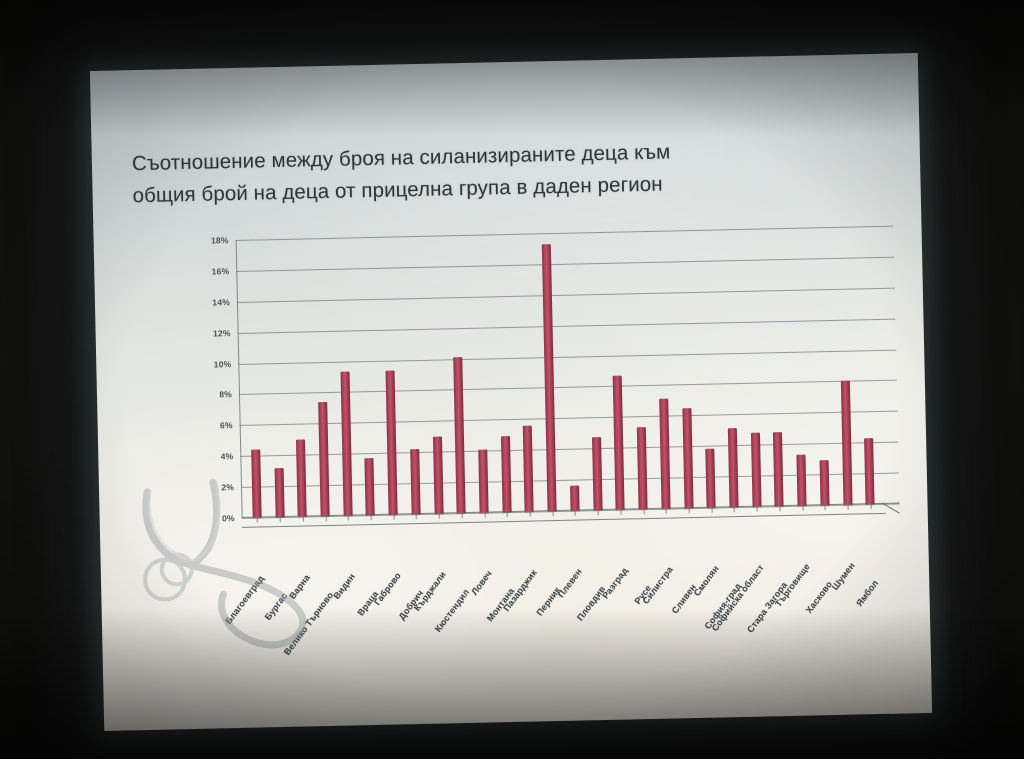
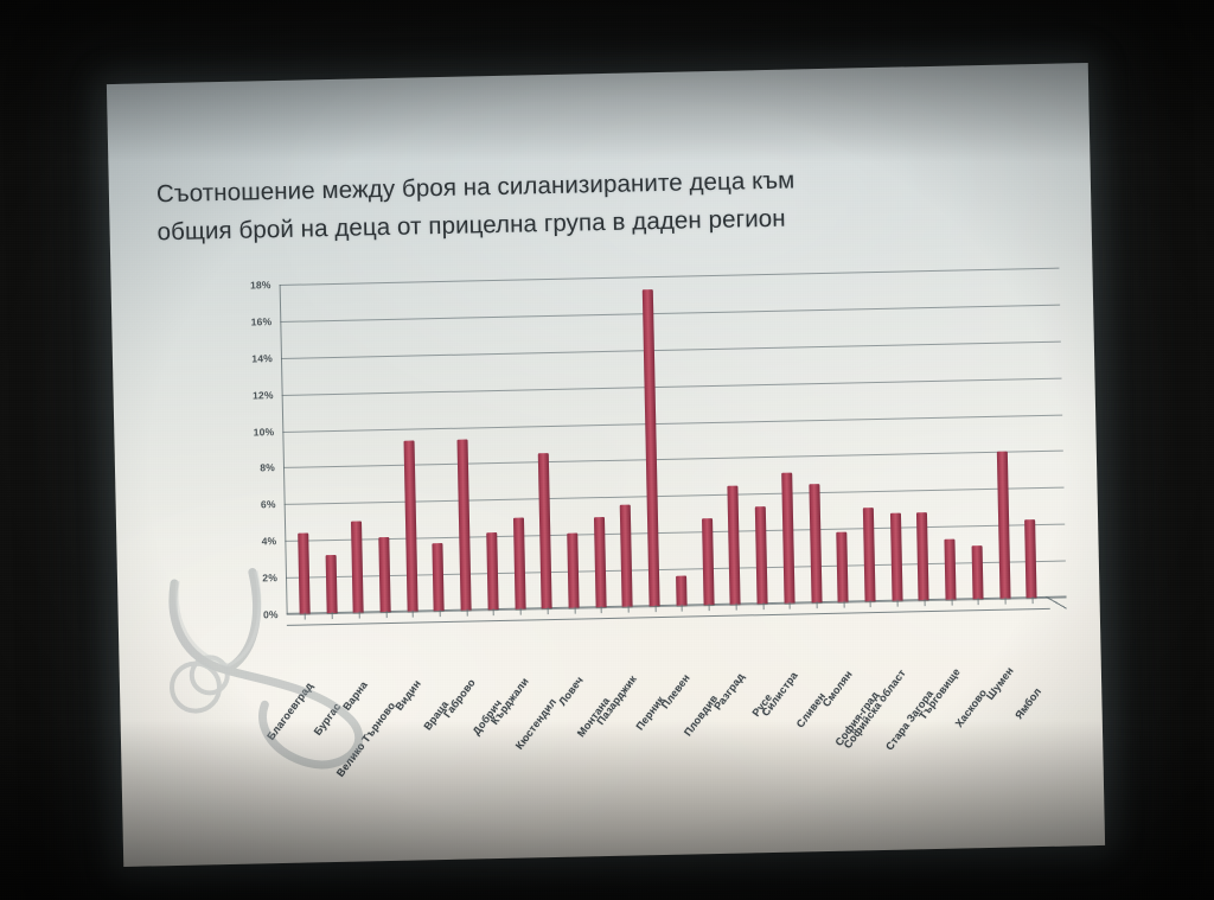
Велико Търново: 7.4% -> 4.1%
Кюстендил: 10.1% -> 8.5%
Разград: 8.7% -> 6.5%
